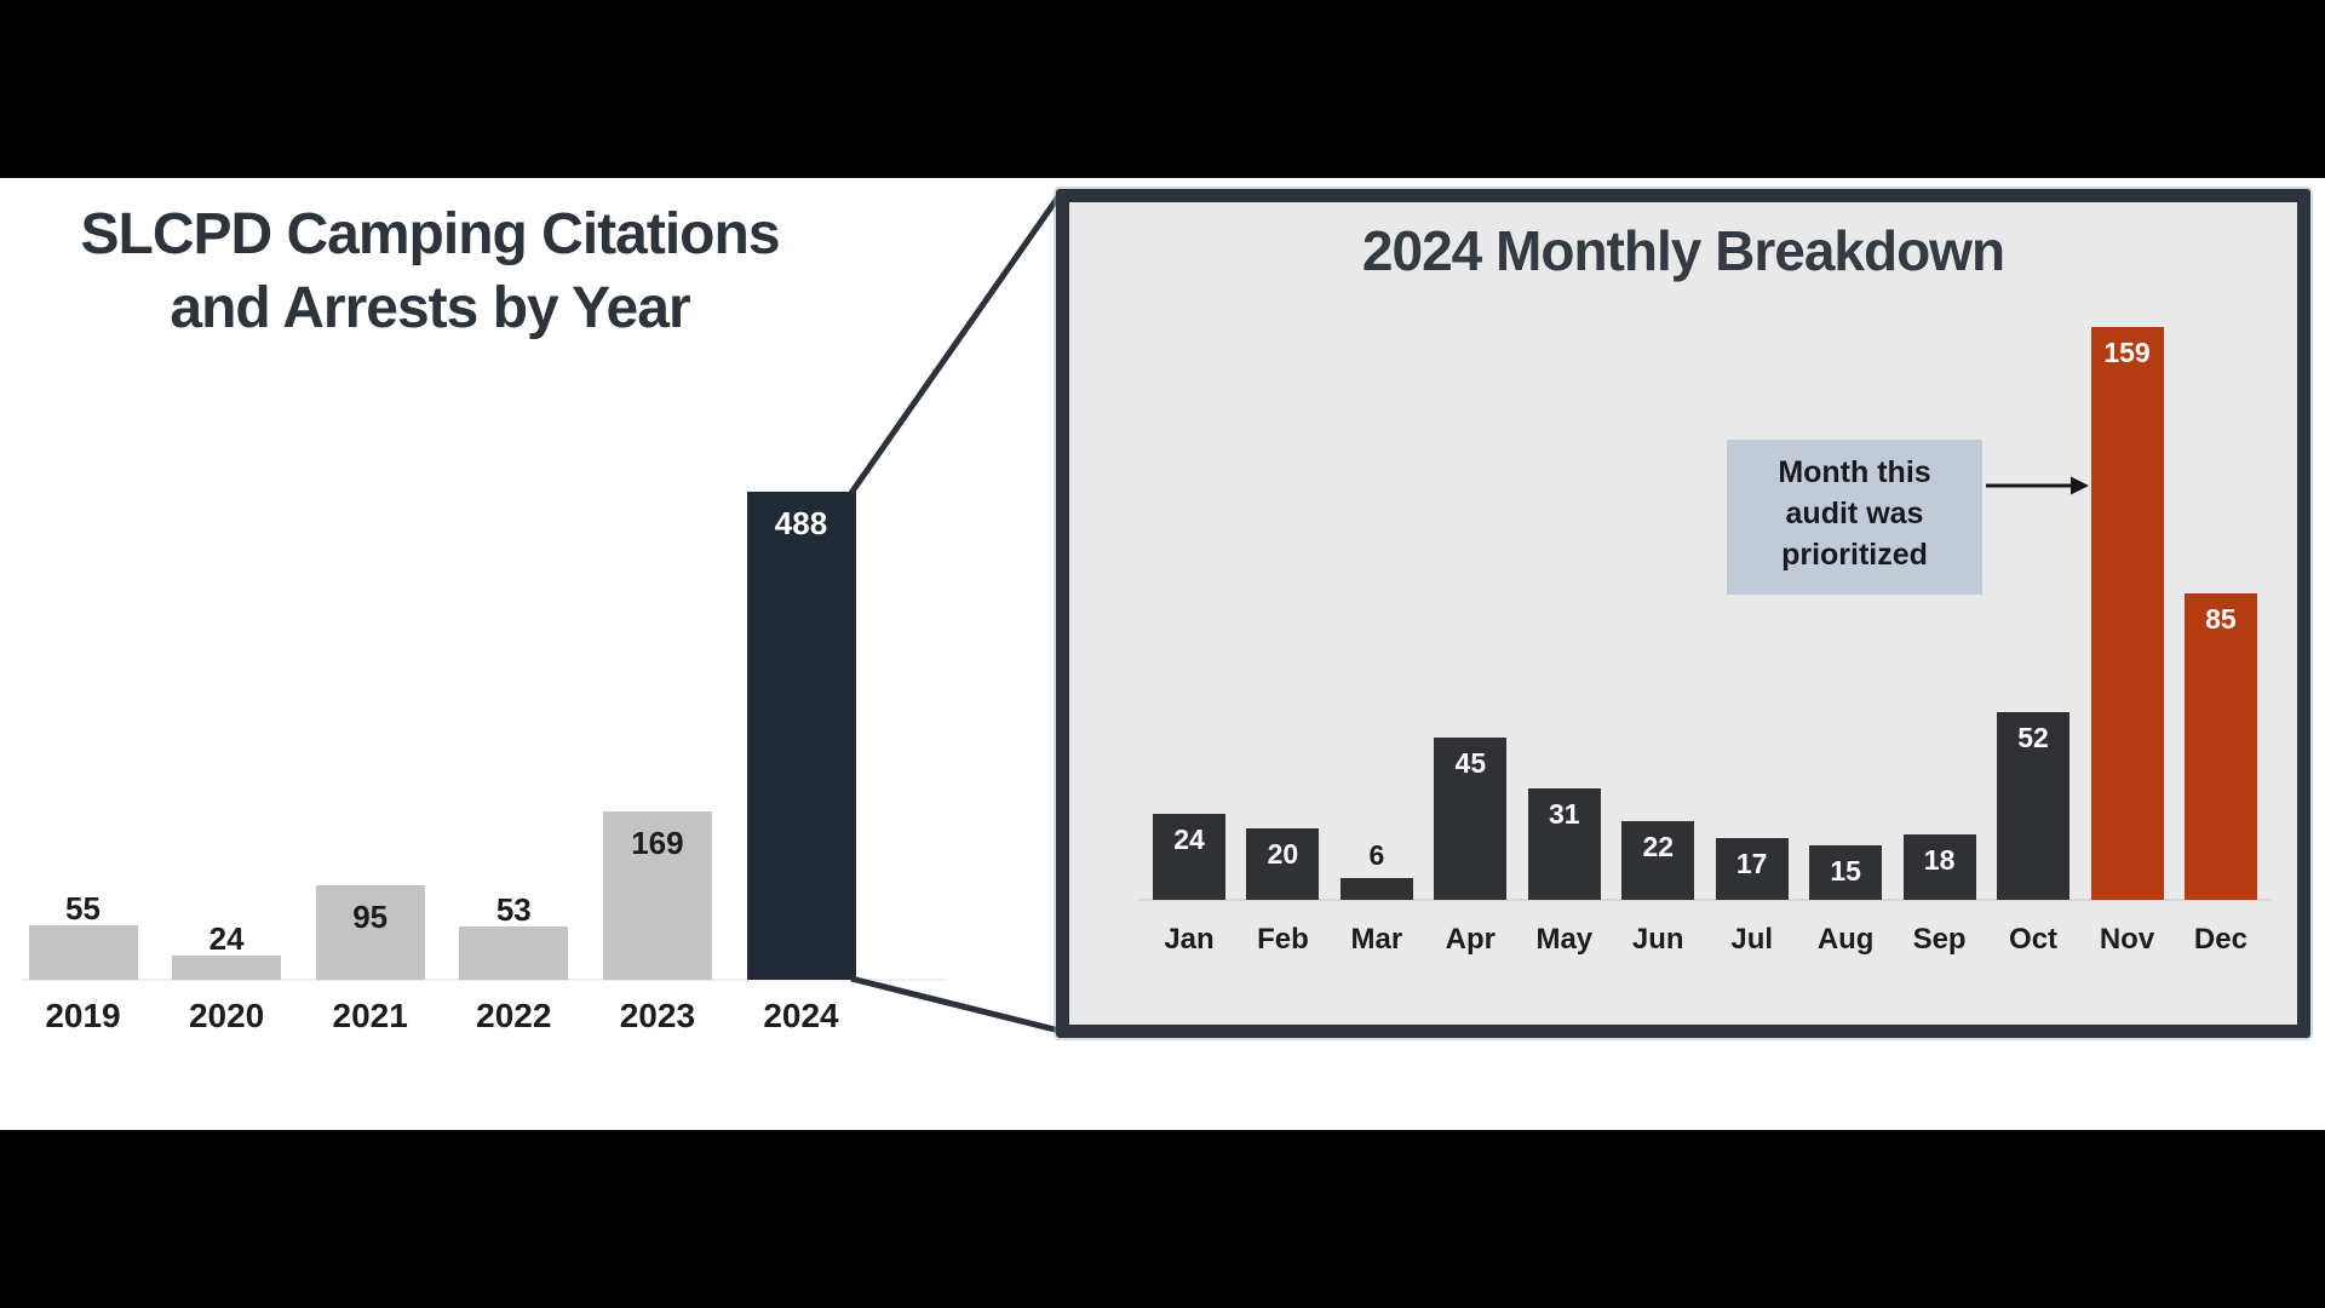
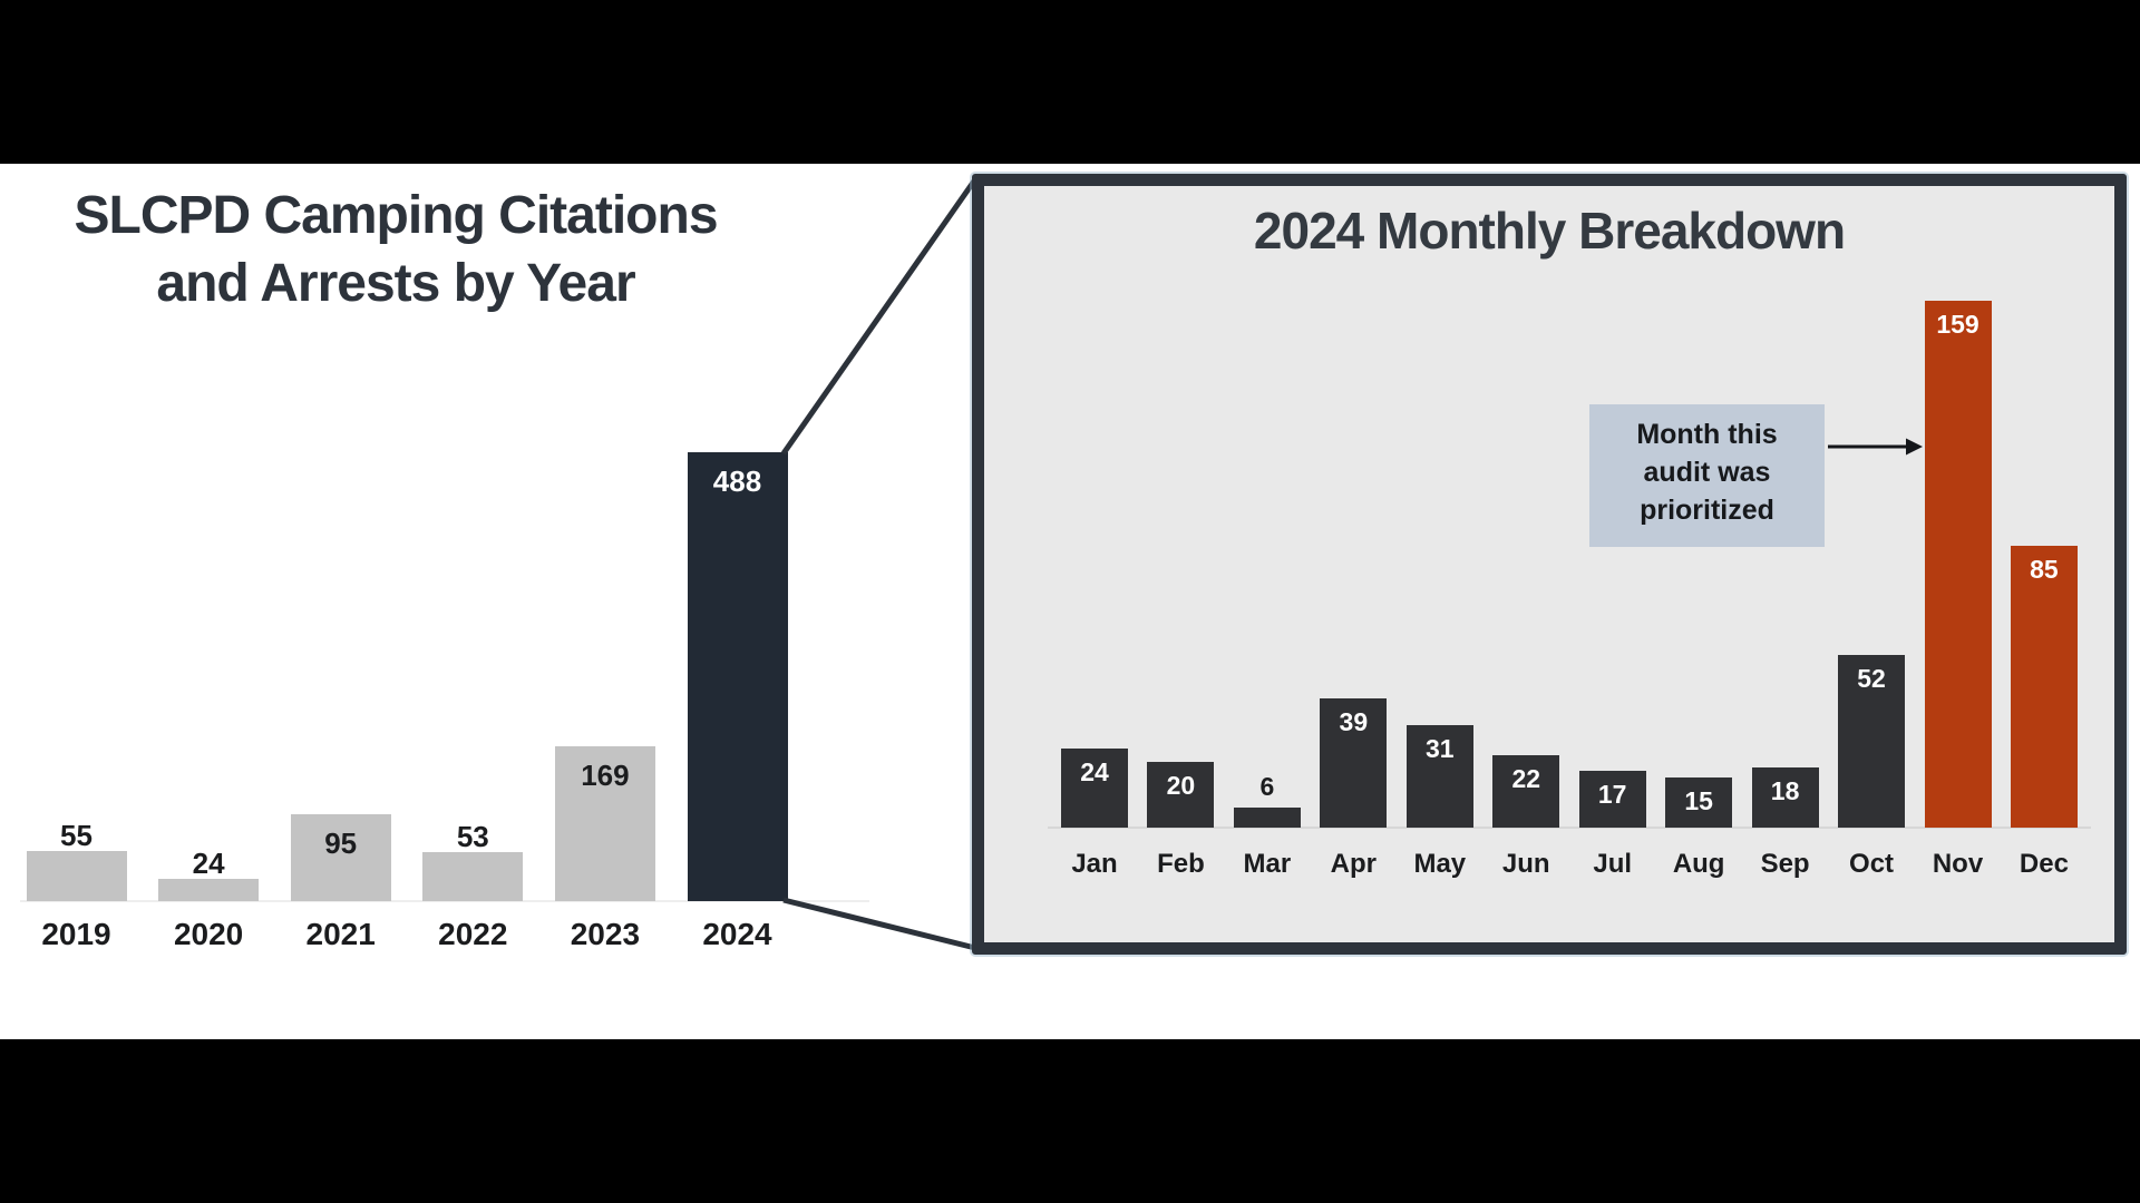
2024 Monthly Breakdown/Apr: 45 -> 39
